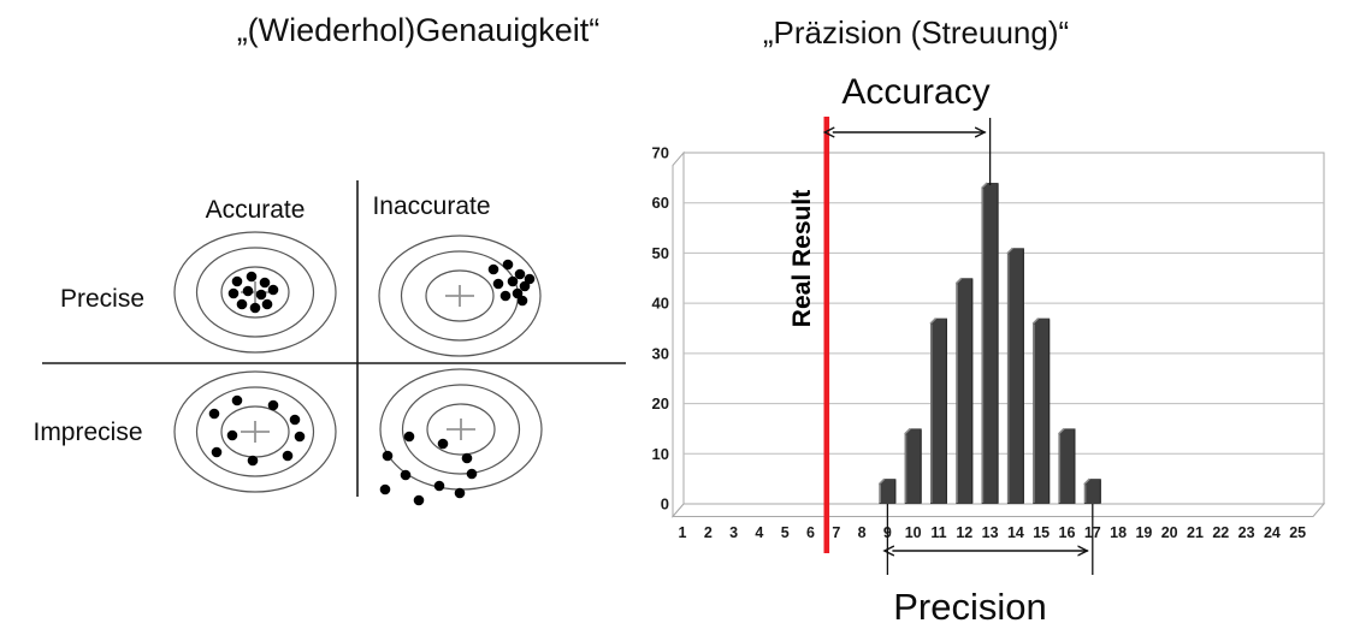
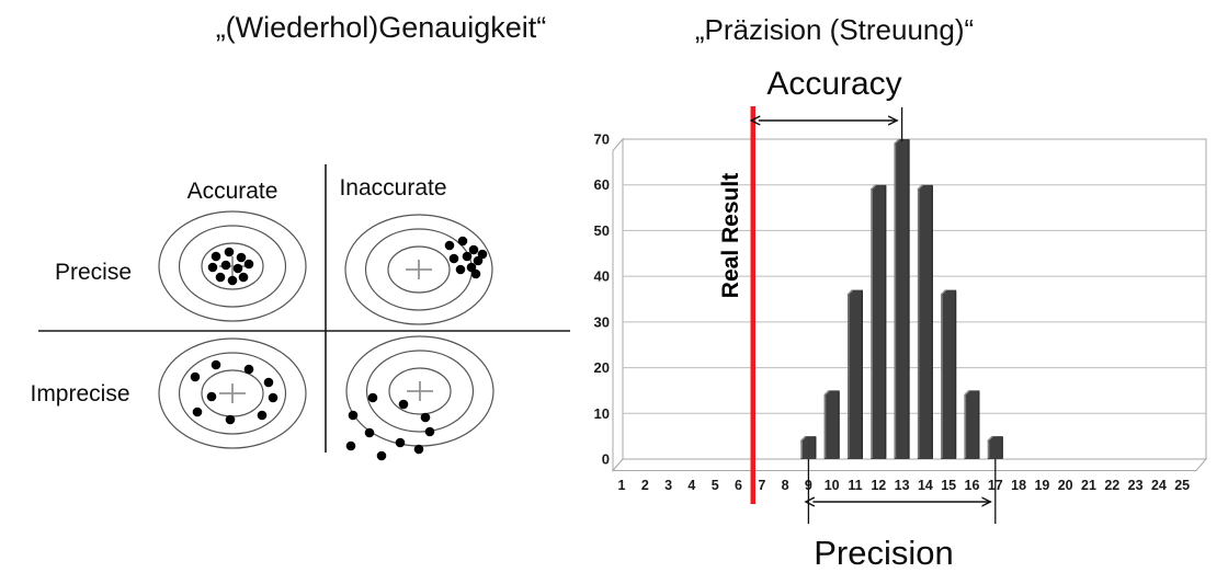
12: 45 -> 60
13: 64 -> 70
14: 51 -> 60
